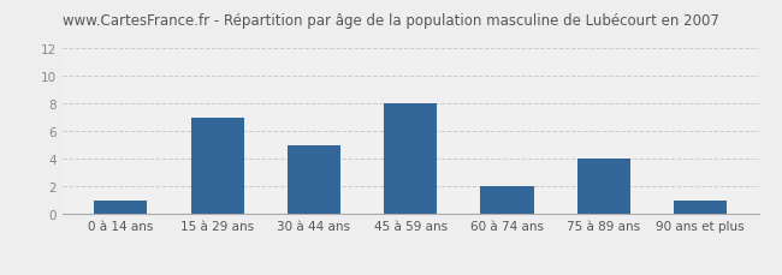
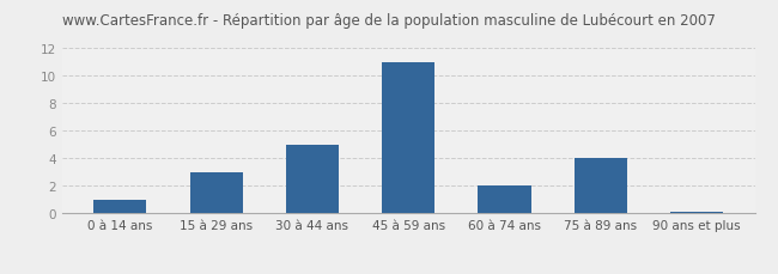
15 à 29 ans: 7.0 -> 3.0
45 à 59 ans: 8.0 -> 11.0
90 ans et plus: 1.0 -> 0.1
